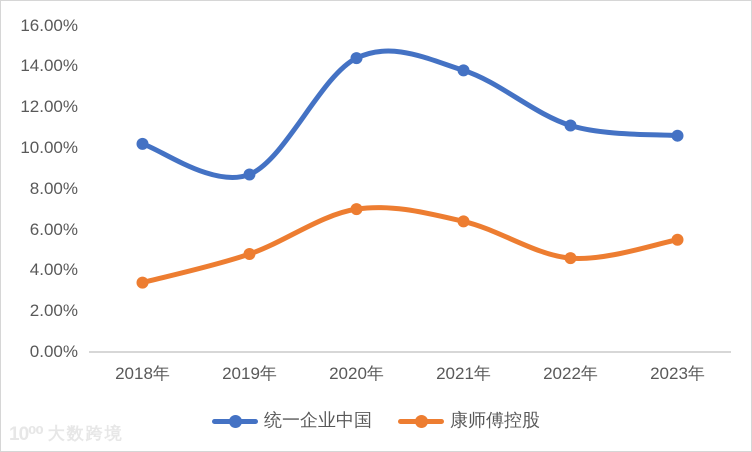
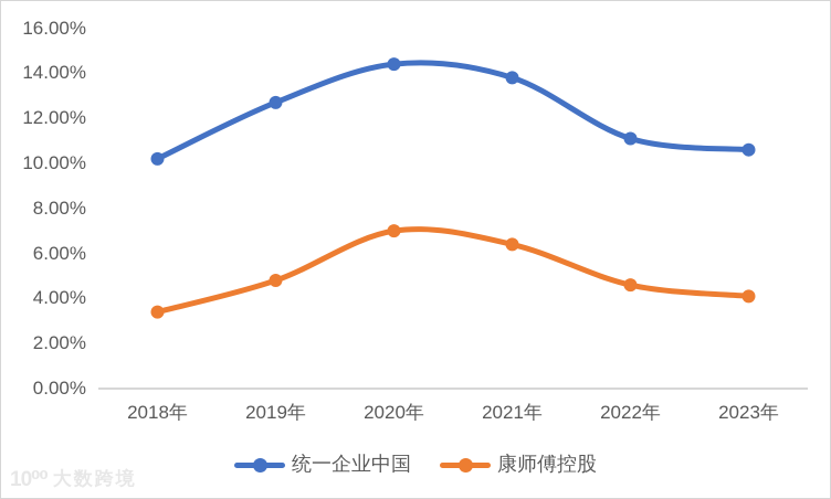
统一企业中国/2019年: 8.7% -> 12.7%
康师傅控股/2023年: 5.5% -> 4.1%
